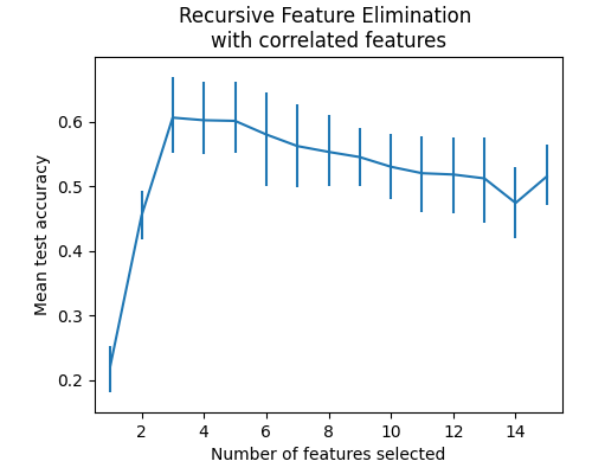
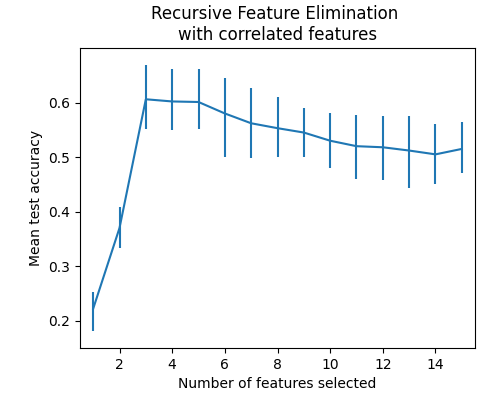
2: 0.454 -> 0.370
14: 0.474 -> 0.505
